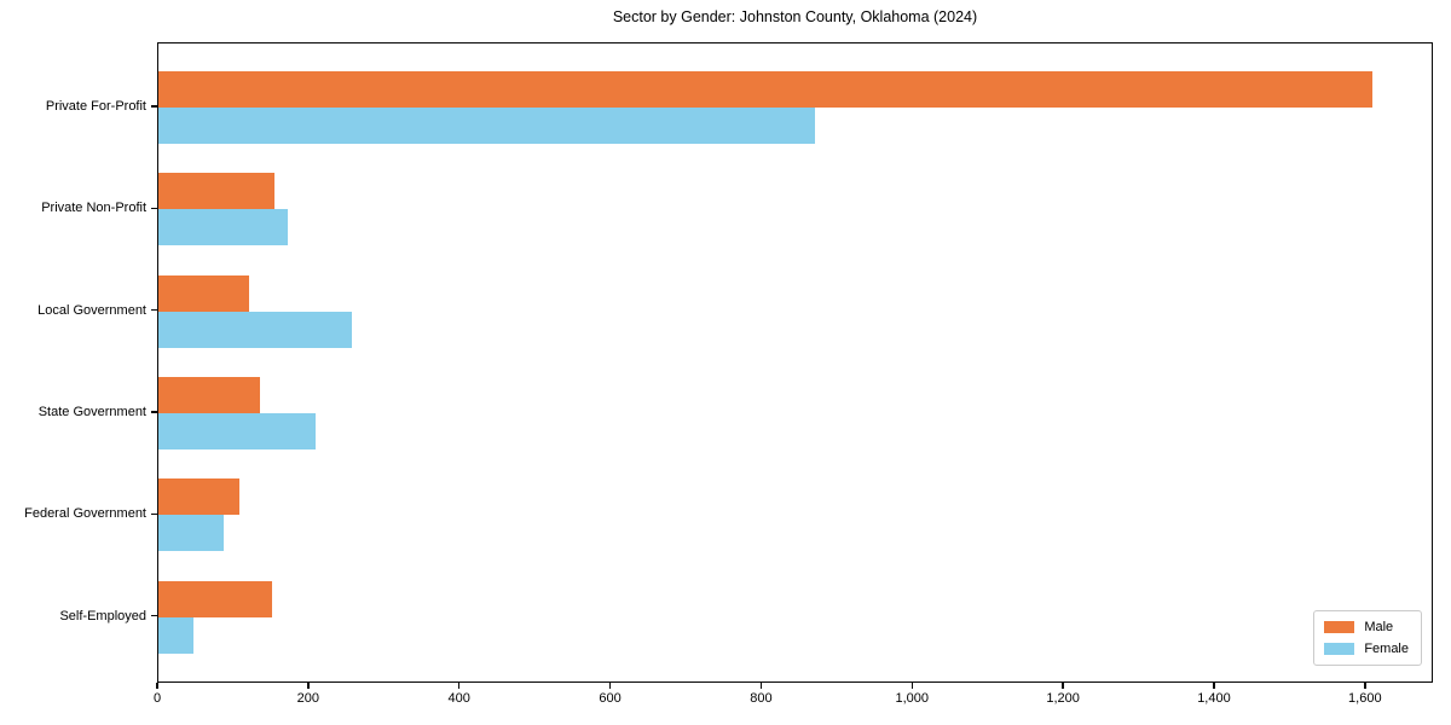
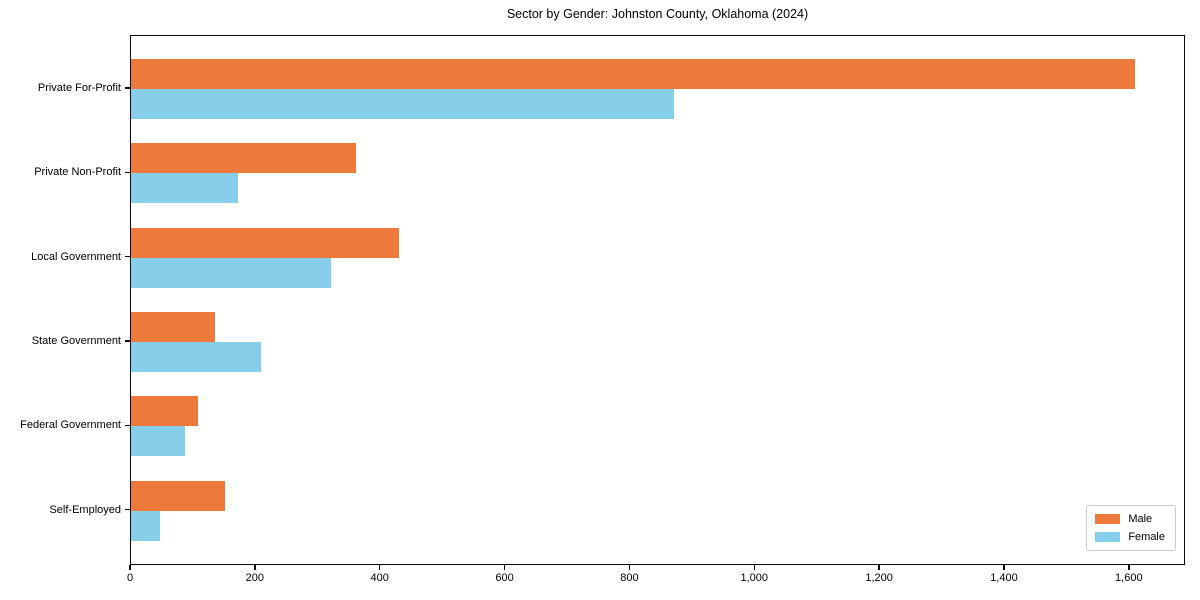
Male/Private Non-Profit: 150 -> 360
Male/Local Government: 120 -> 430
Female/Local Government: 260 -> 320
